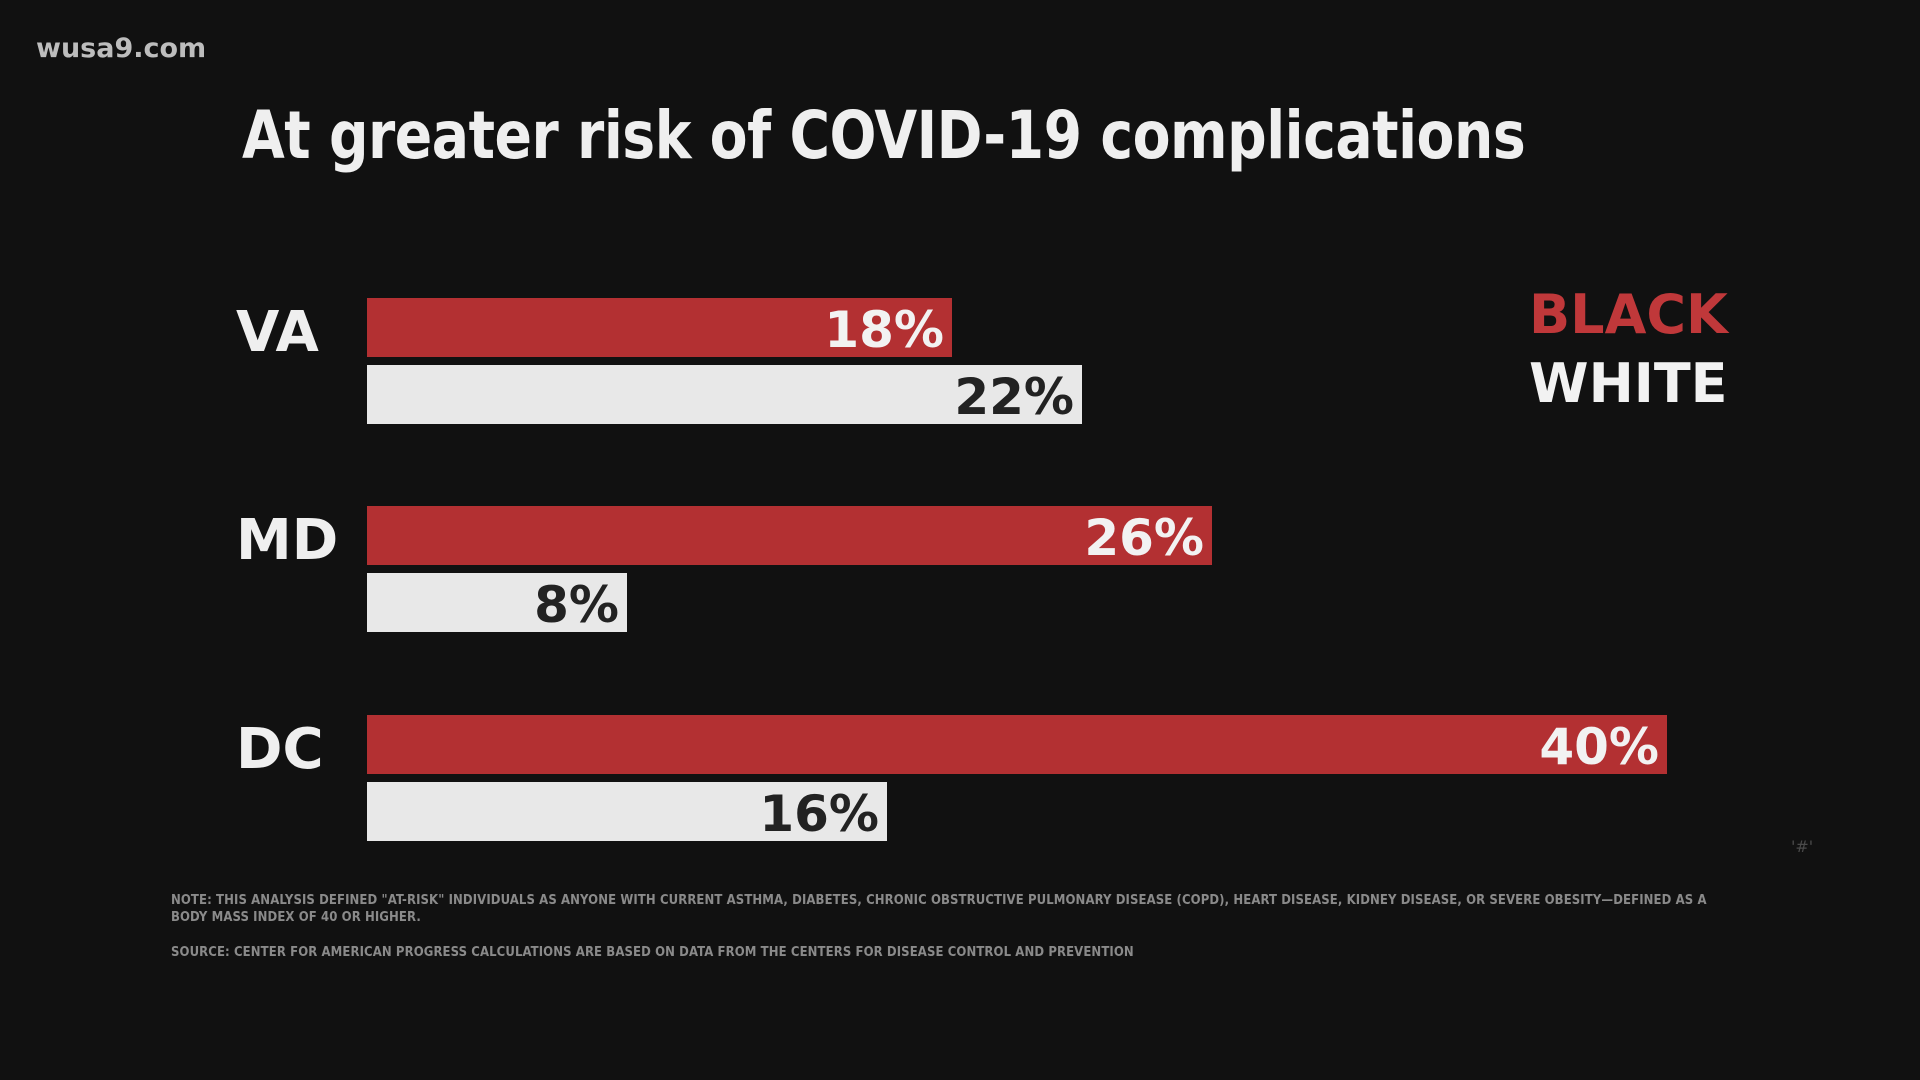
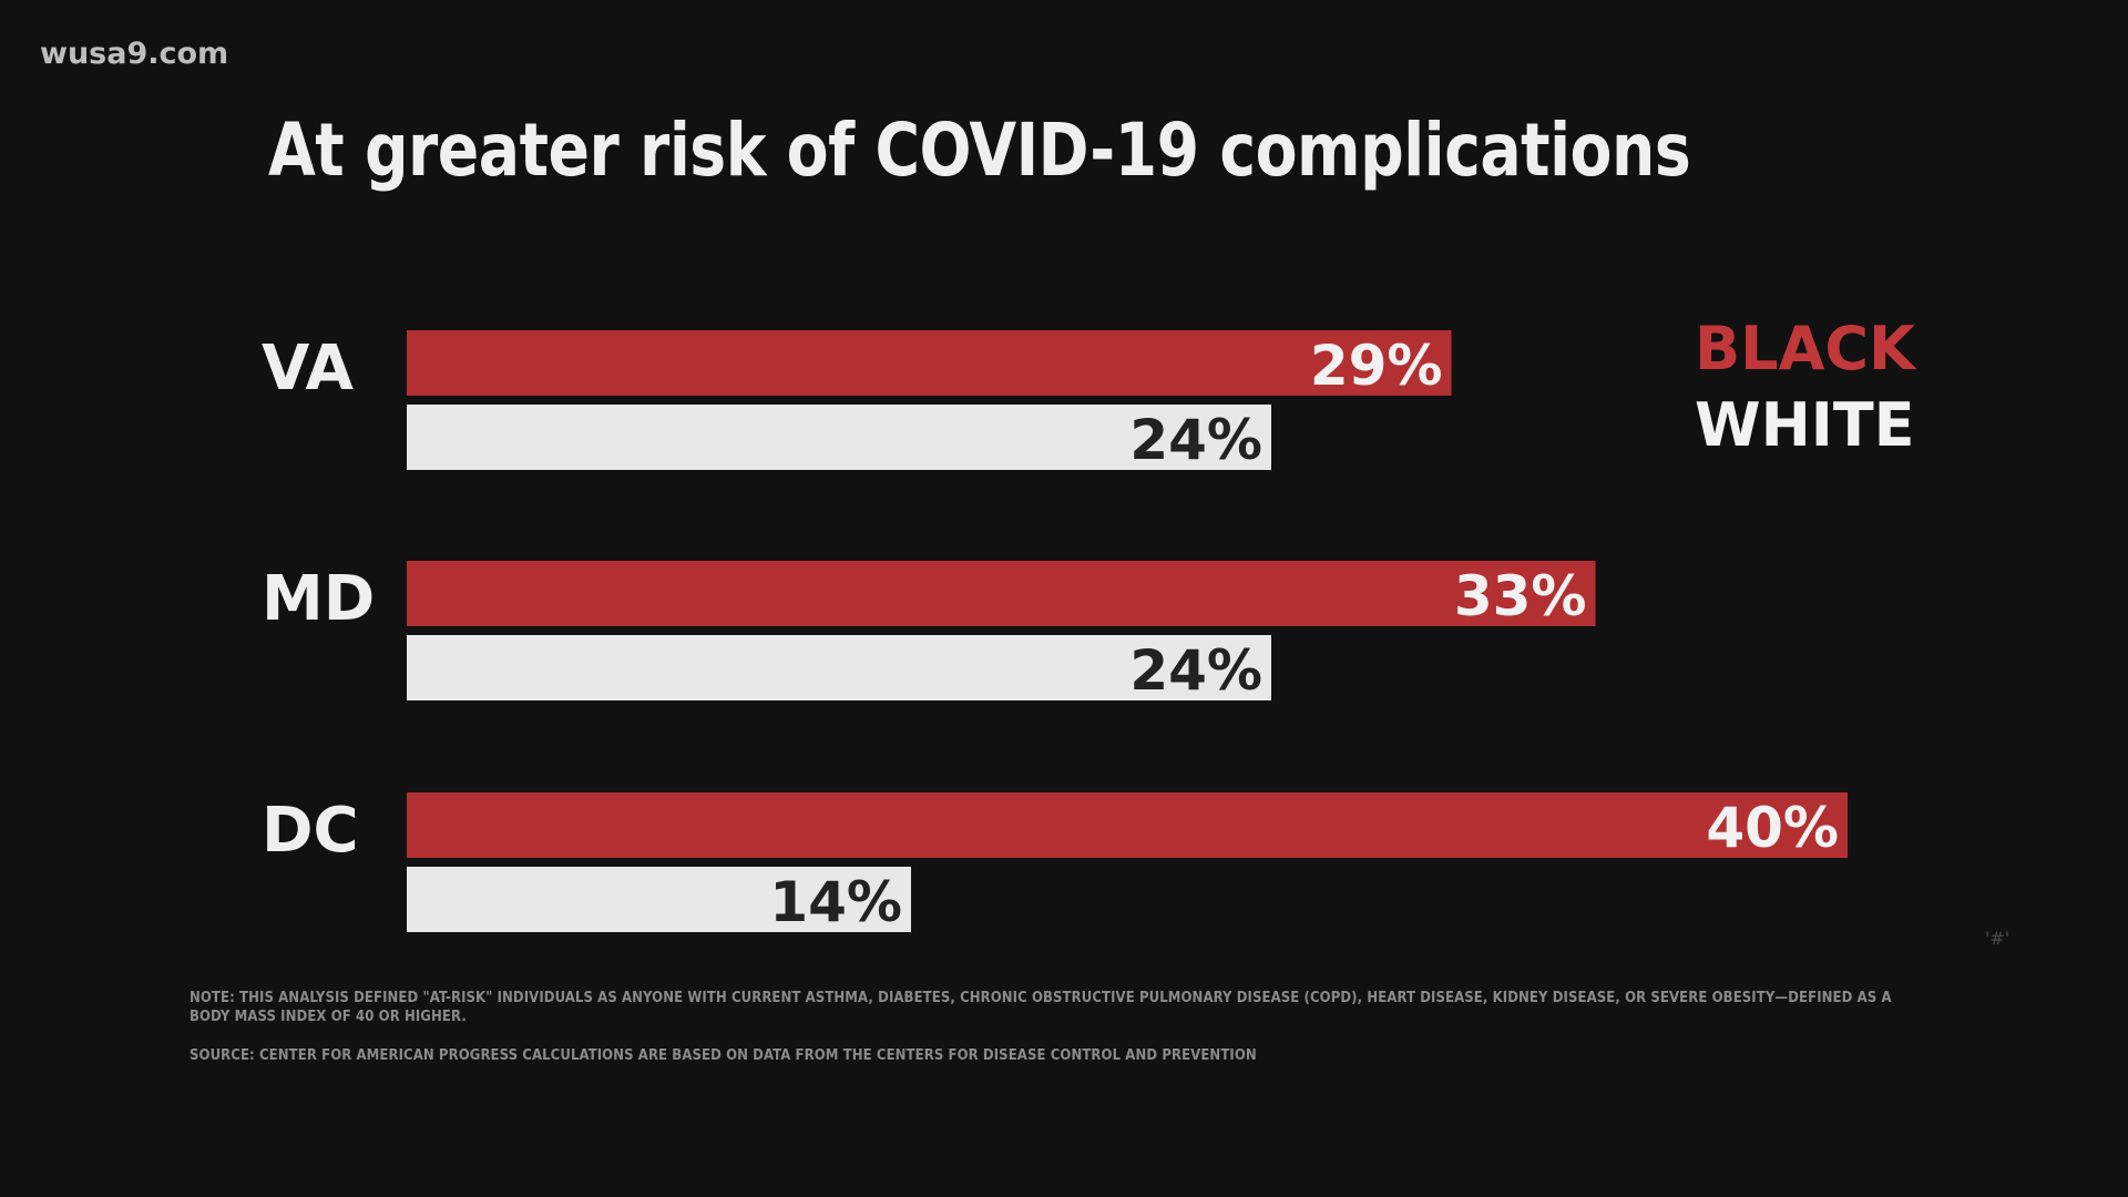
BLACK/VA: 18% -> 29%
WHITE/VA: 22% -> 24%
BLACK/MD: 26% -> 33%
WHITE/MD: 8% -> 24%
WHITE/DC: 16% -> 14%
